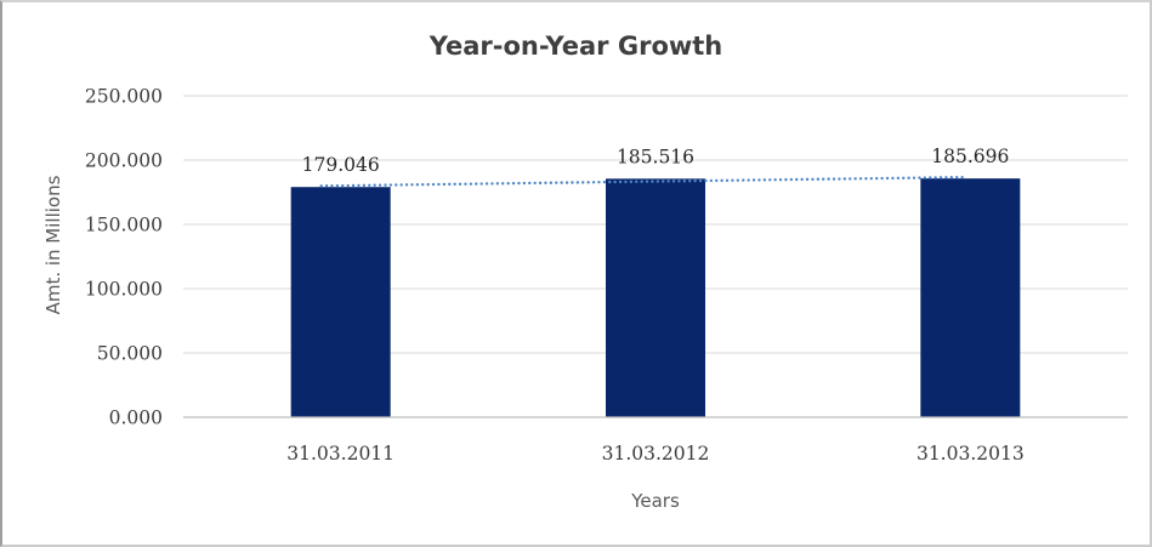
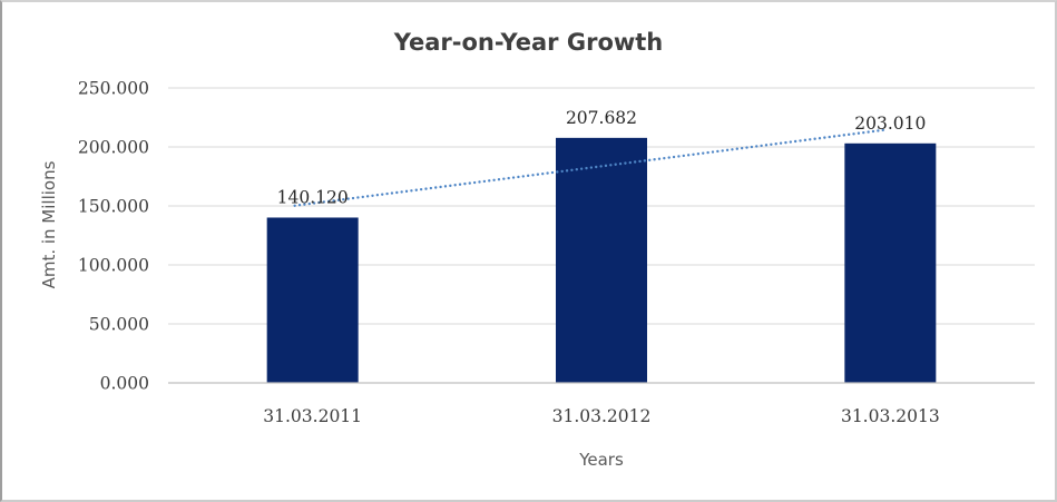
31.03.2011: 179.046 -> 140.120
31.03.2012: 185.516 -> 207.682
31.03.2013: 185.696 -> 203.010
